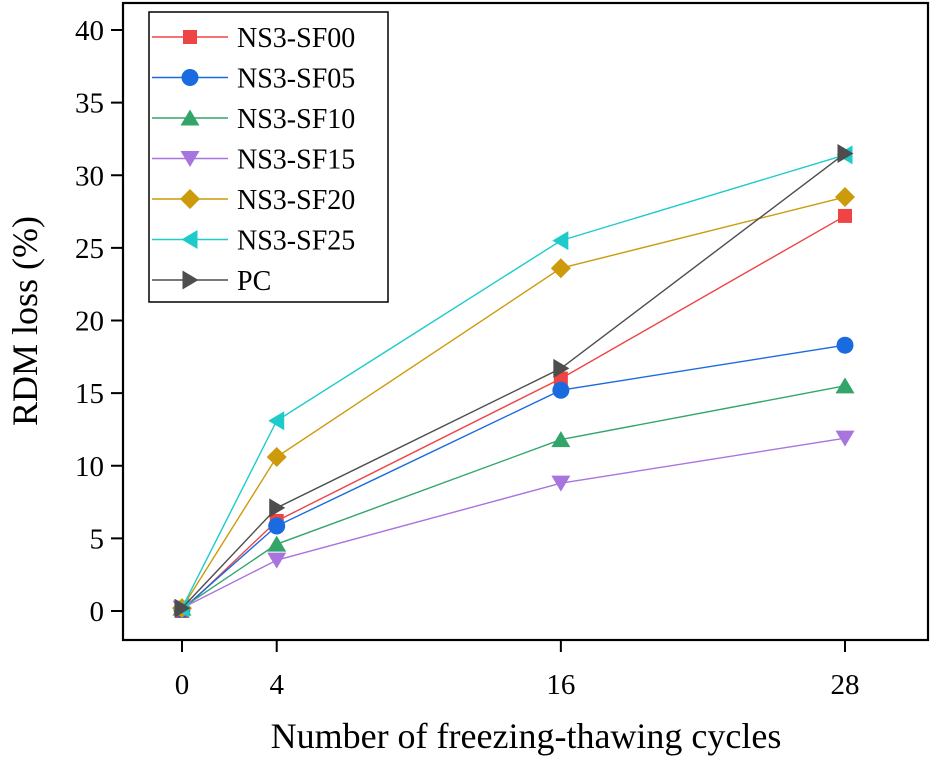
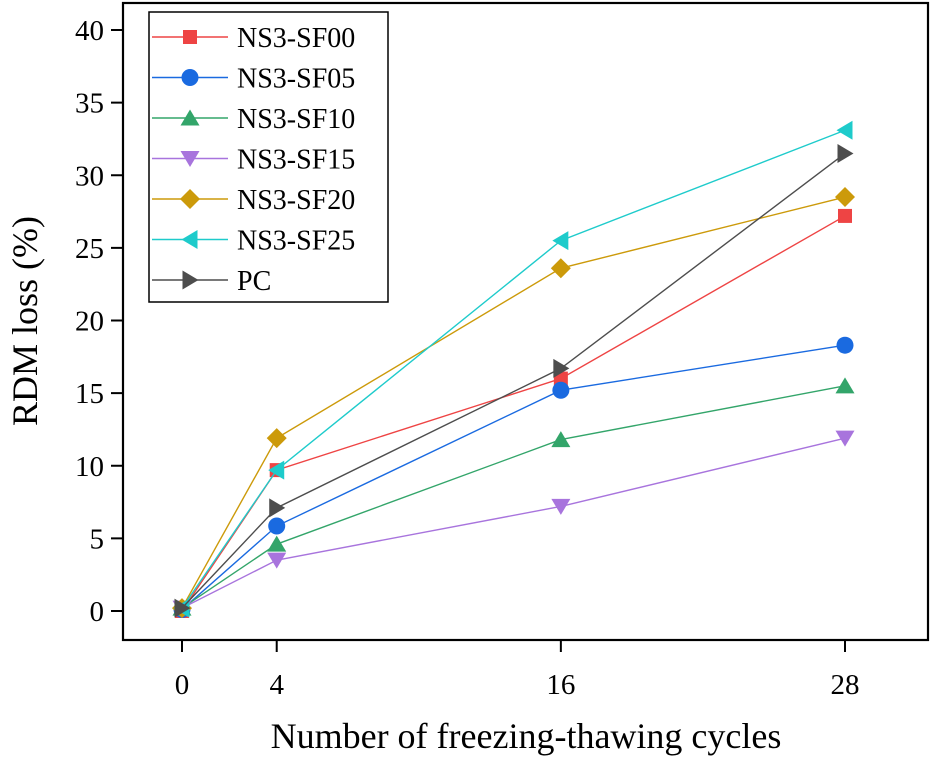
NS3-SF00/4: 6.2 -> 9.7
NS3-SF20/4: 10.6 -> 11.9
NS3-SF25/4: 13.1 -> 9.7
NS3-SF15/16: 8.8 -> 7.2
NS3-SF25/28: 31.4 -> 33.1
